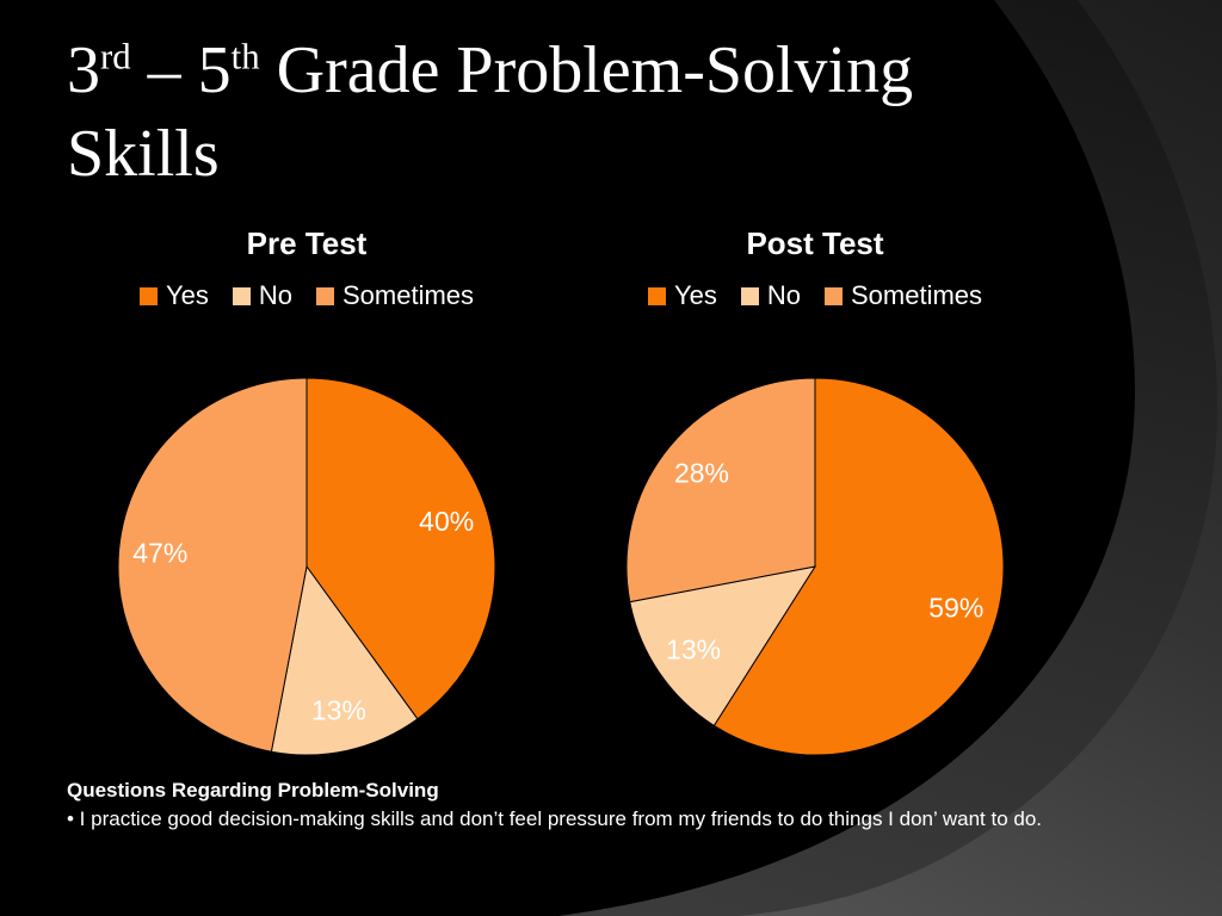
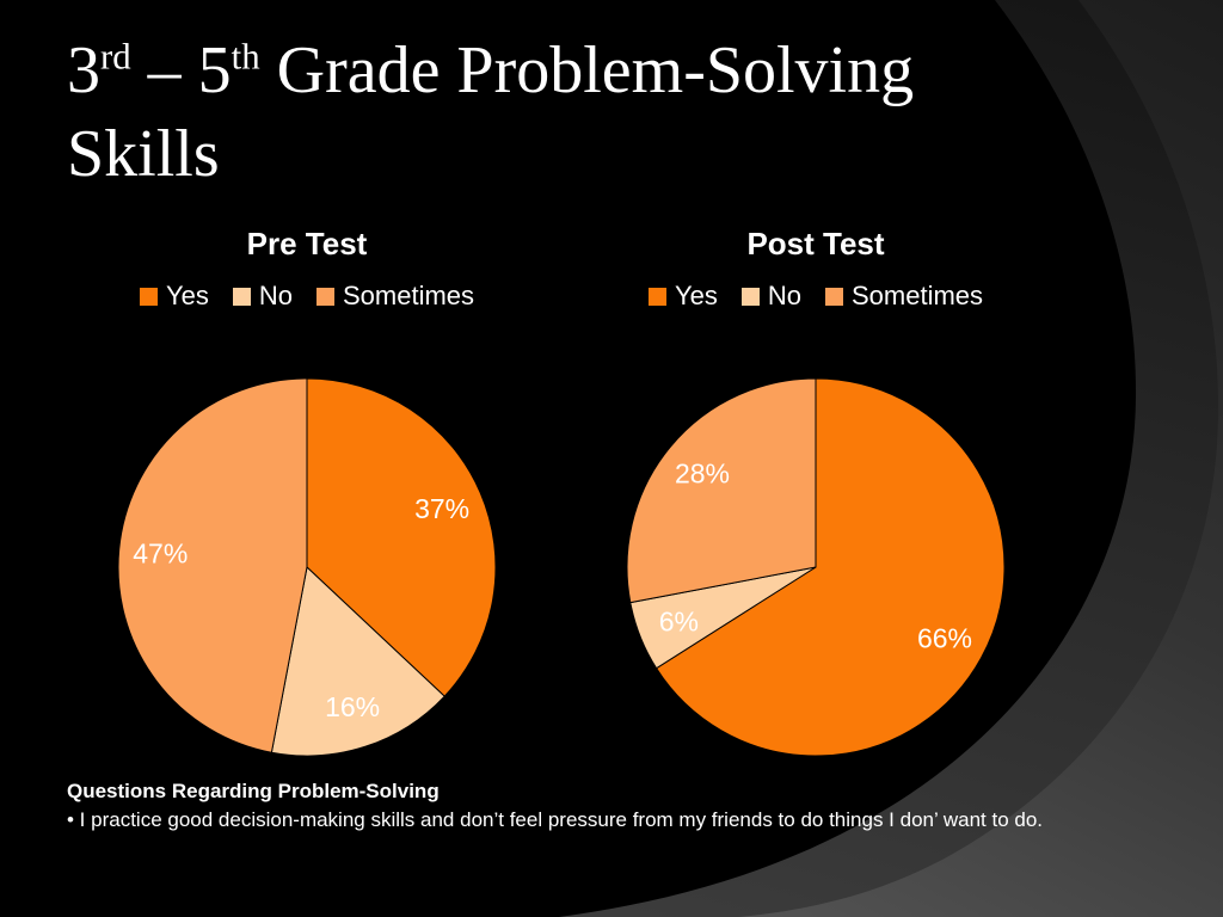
Pre Test/Yes: 40% -> 37%
Pre Test/No: 13% -> 16%
Post Test/Yes: 59% -> 66%
Post Test/No: 13% -> 6%
